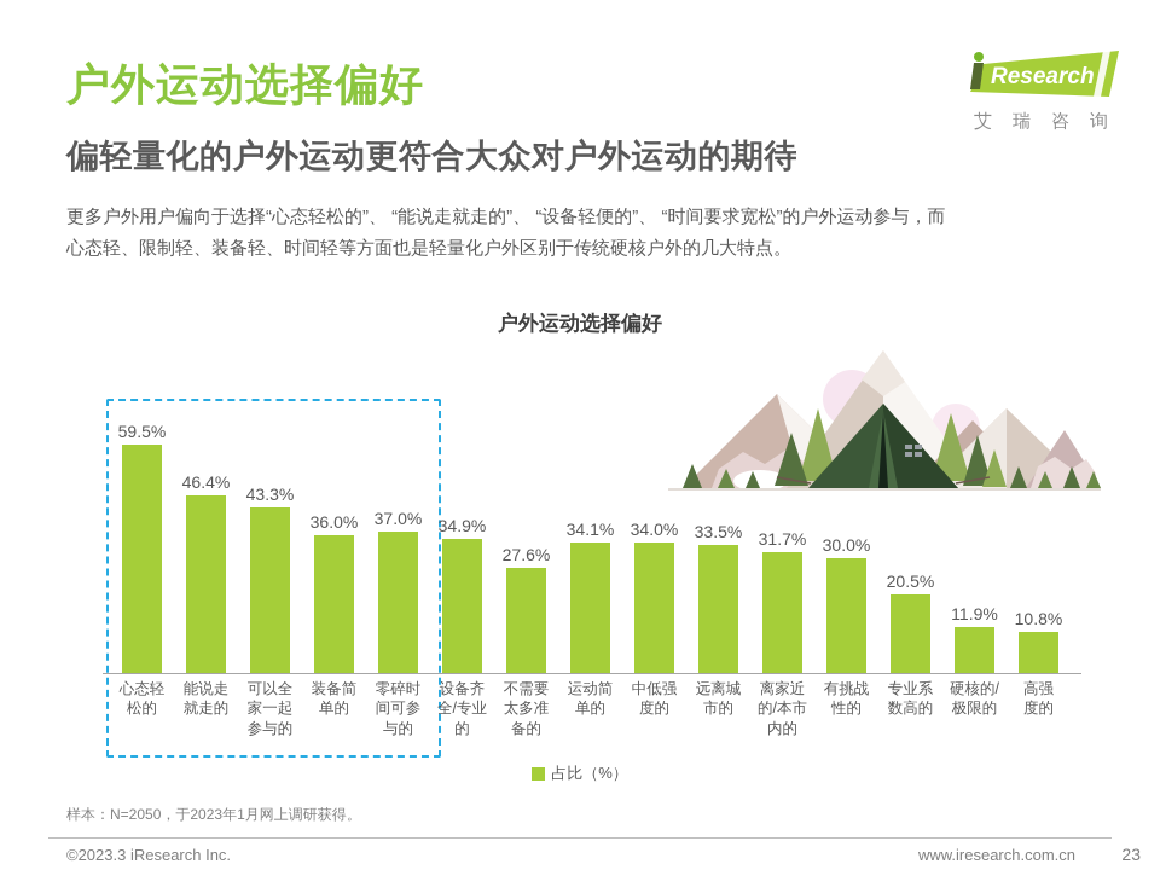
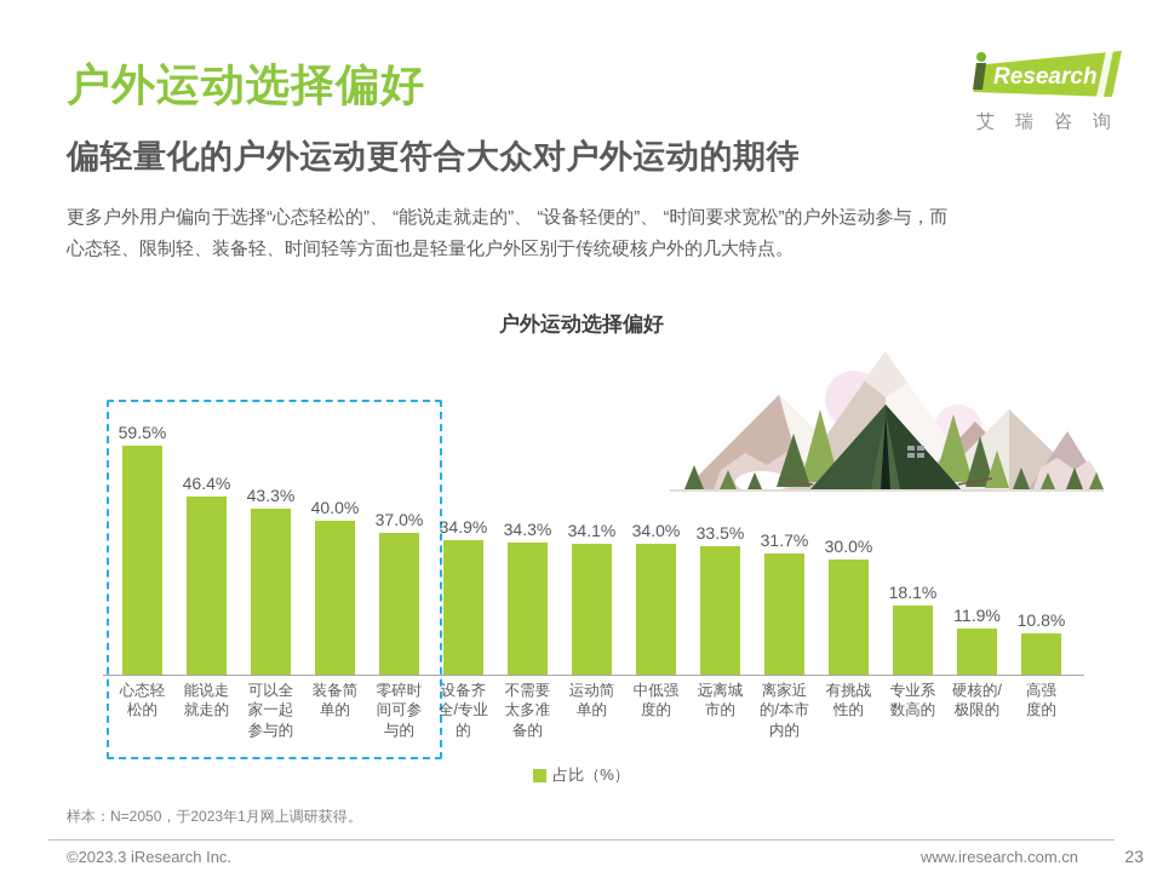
装备简单的: 36.0% -> 40.0%
不需要太多准备的: 27.6% -> 34.3%
专业系数高的: 20.5% -> 18.1%
